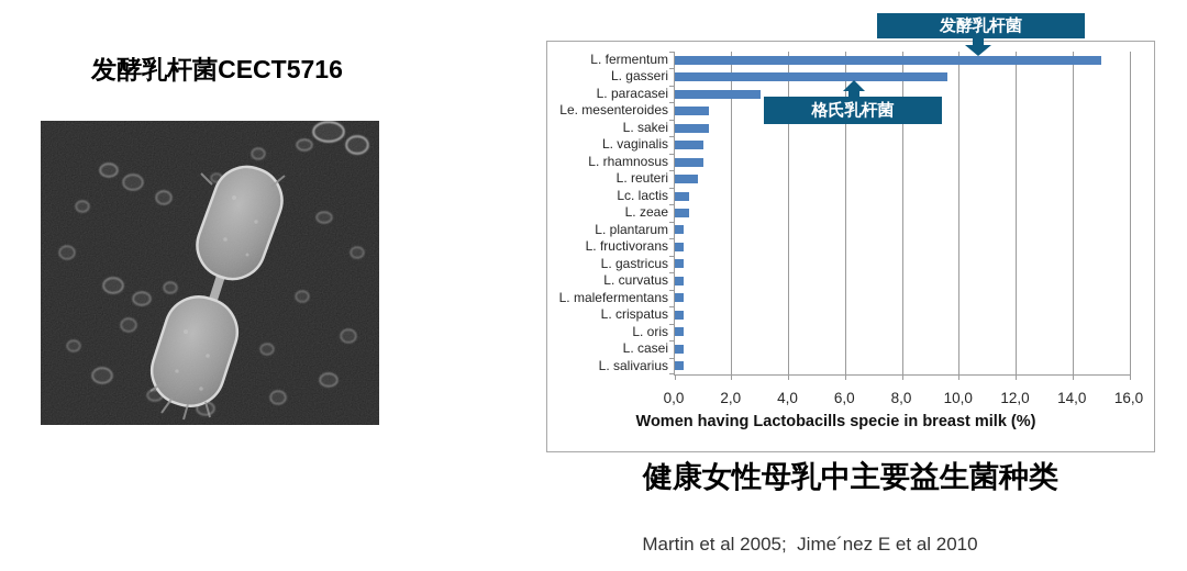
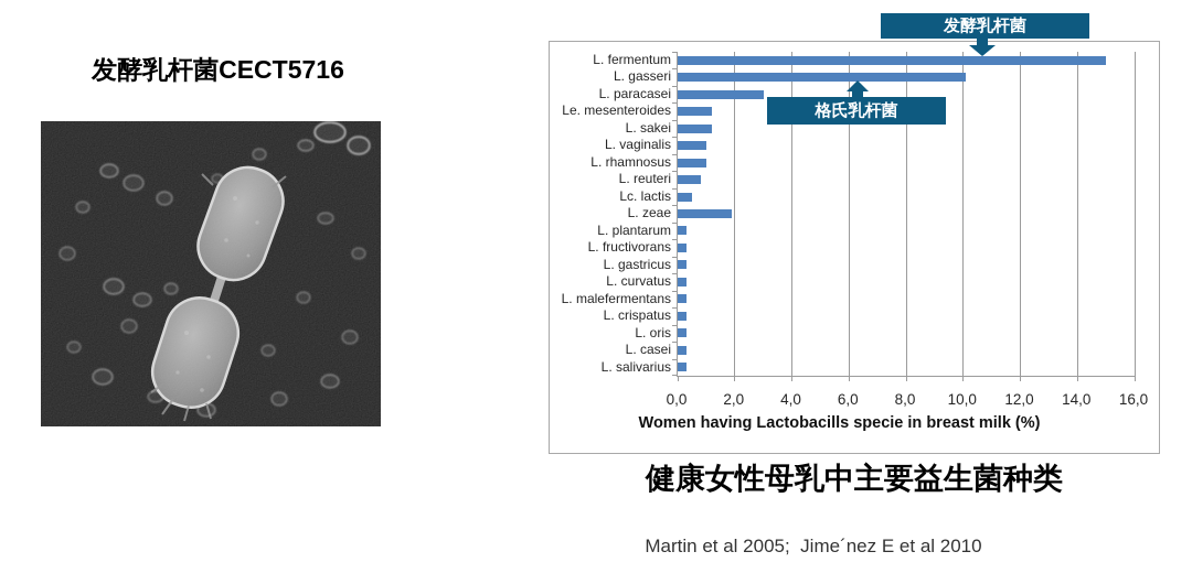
L. gasseri: 9,6 -> 10,1
L. zeae: 0,5 -> 1,9
